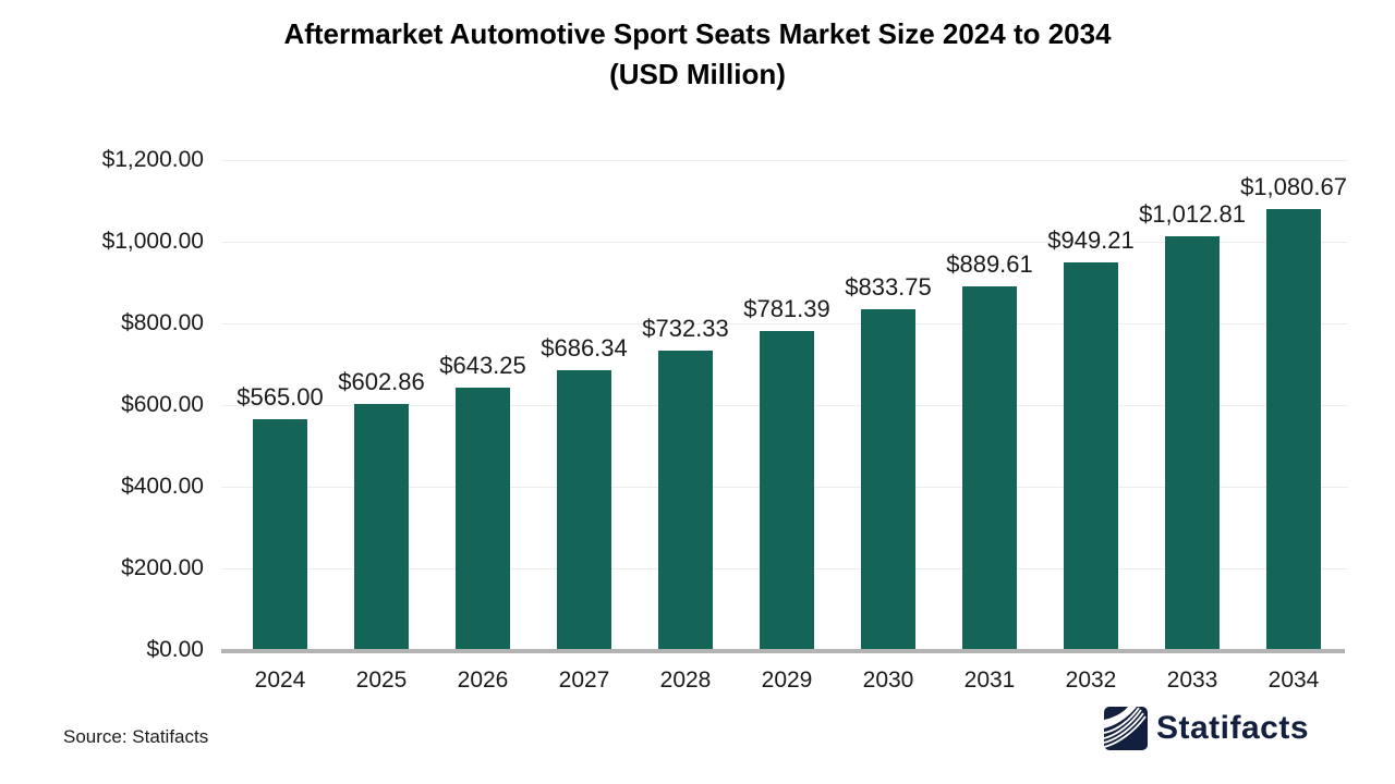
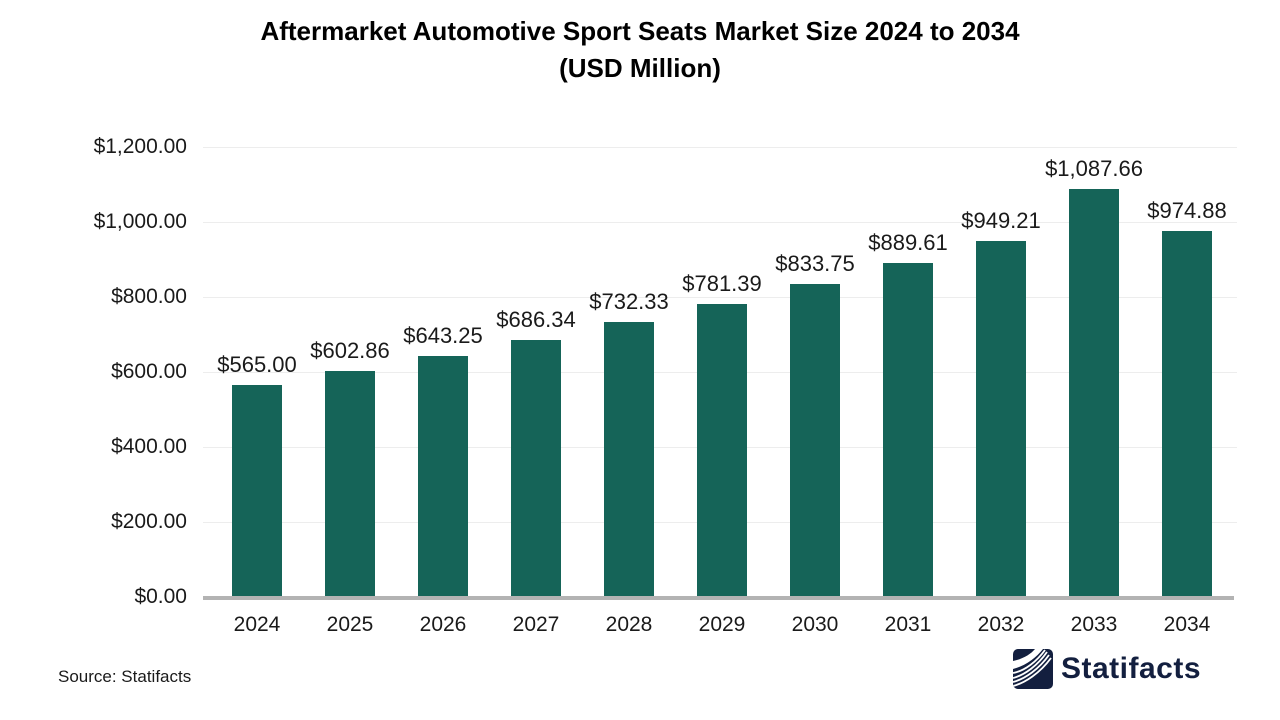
2033: $1,012.81 -> $1,087.66
2034: $1,080.67 -> $974.88
